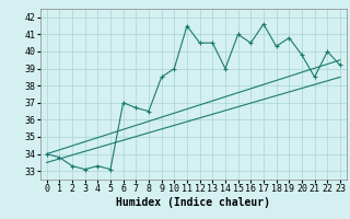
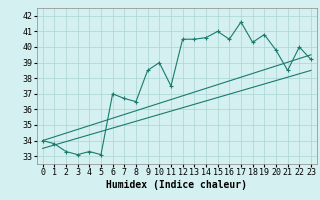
11: 41.5 -> 37.5
14: 39.0 -> 40.6
